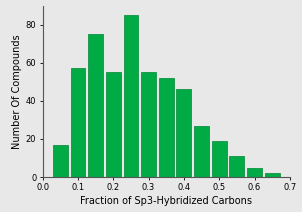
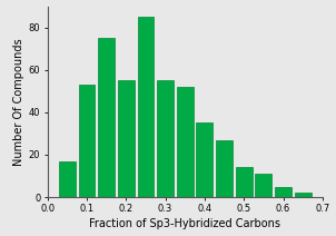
0.1: 57 -> 53
0.4: 46 -> 35
0.5: 19 -> 14
